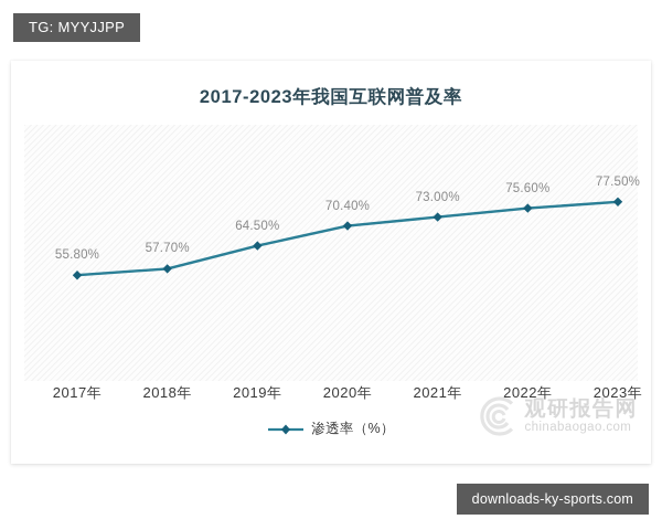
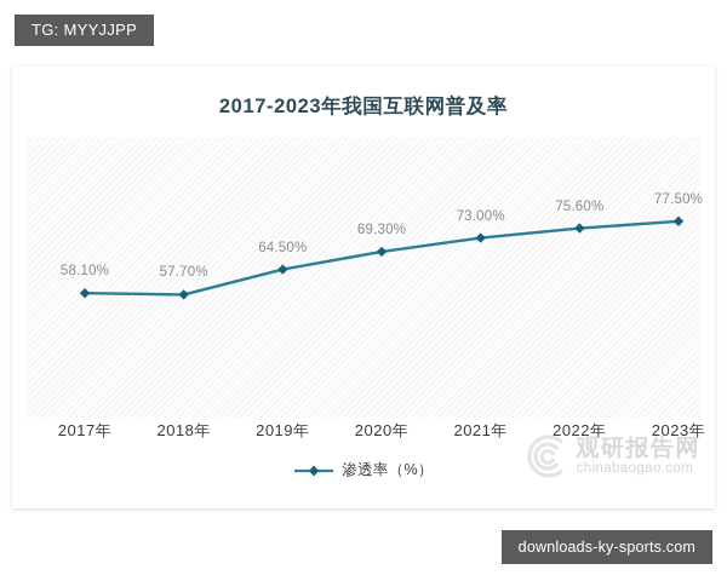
2017年: 55.80% -> 58.10%
2020年: 70.40% -> 69.30%
